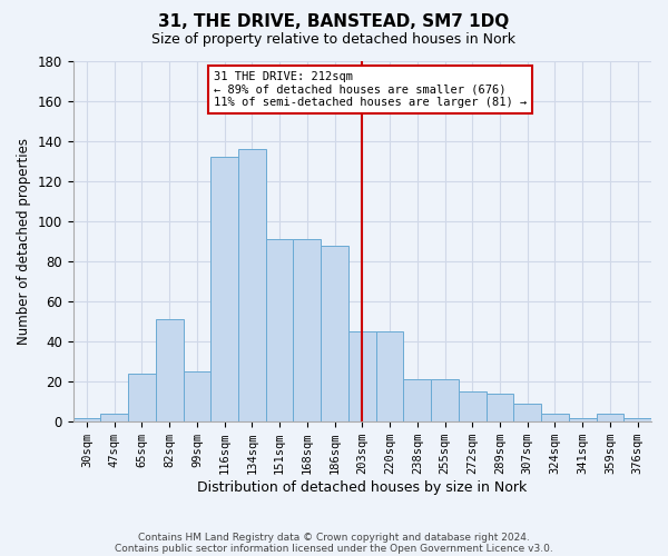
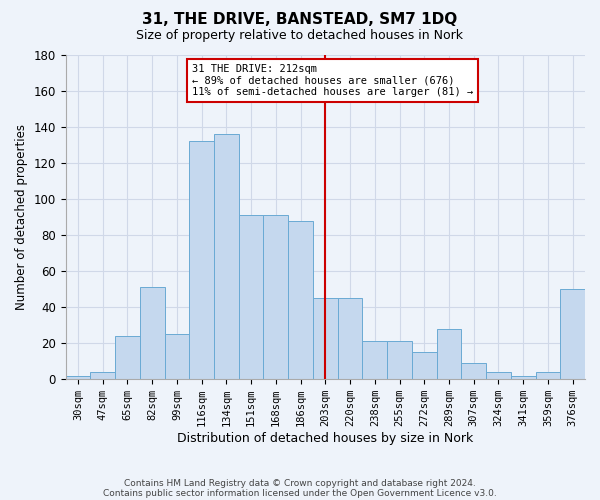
289sqm: 14 -> 28
376sqm: 2 -> 50
